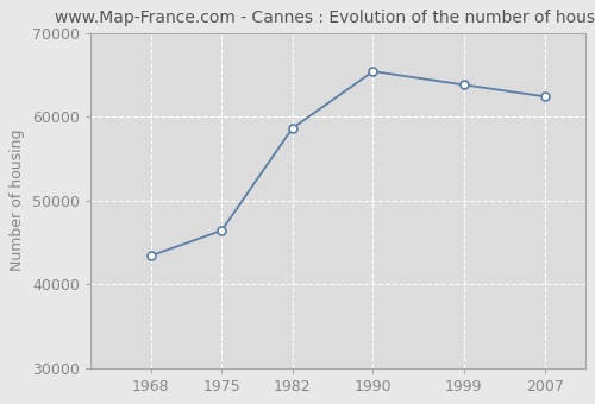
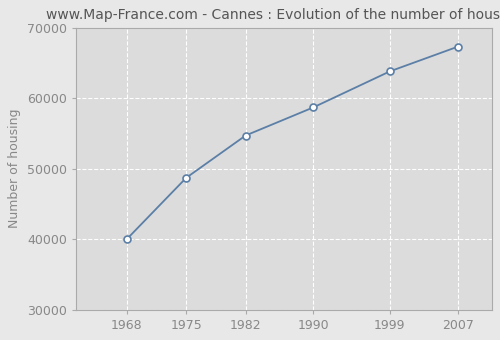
1968: 43400 -> 40000
1975: 46400 -> 48700
1982: 58600 -> 54700
1990: 65400 -> 58700
2007: 62400 -> 67300
